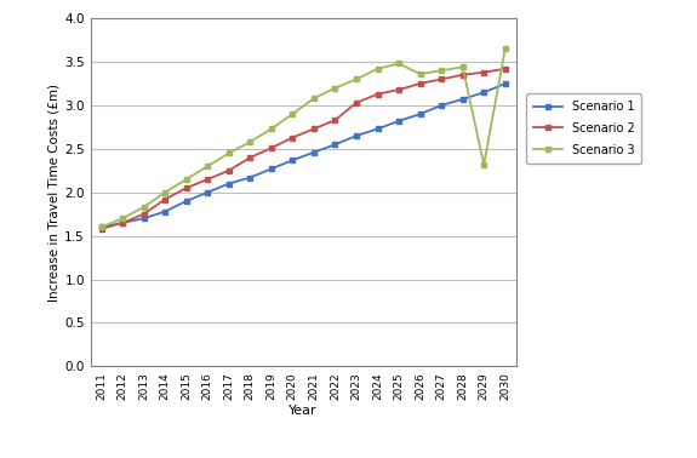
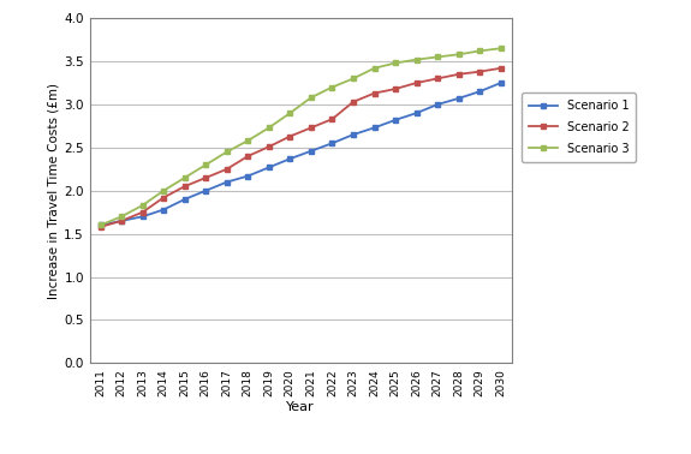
Scenario 3/2026: 3.36 -> 3.52
Scenario 3/2027: 3.40 -> 3.55
Scenario 3/2028: 3.44 -> 3.58
Scenario 3/2029: 2.32 -> 3.62
